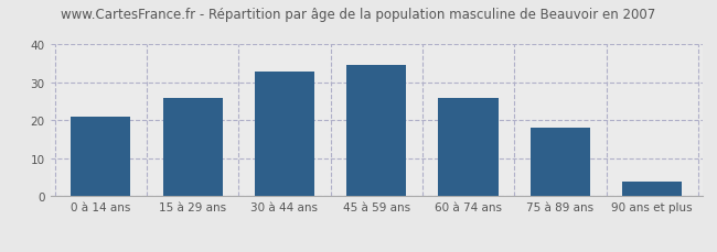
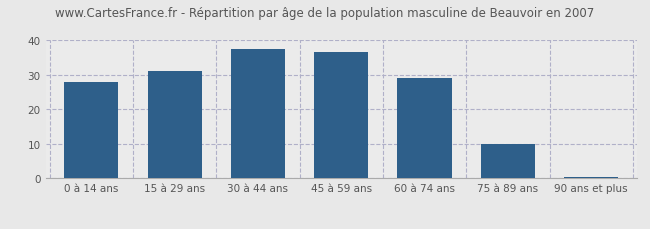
0 à 14 ans: 21.0 -> 28.0
15 à 29 ans: 26.0 -> 31.0
30 à 44 ans: 33.0 -> 37.5
45 à 59 ans: 34.5 -> 36.5
60 à 74 ans: 26.0 -> 29.0
75 à 89 ans: 18.0 -> 10.0
90 ans et plus: 4.0 -> 0.5
